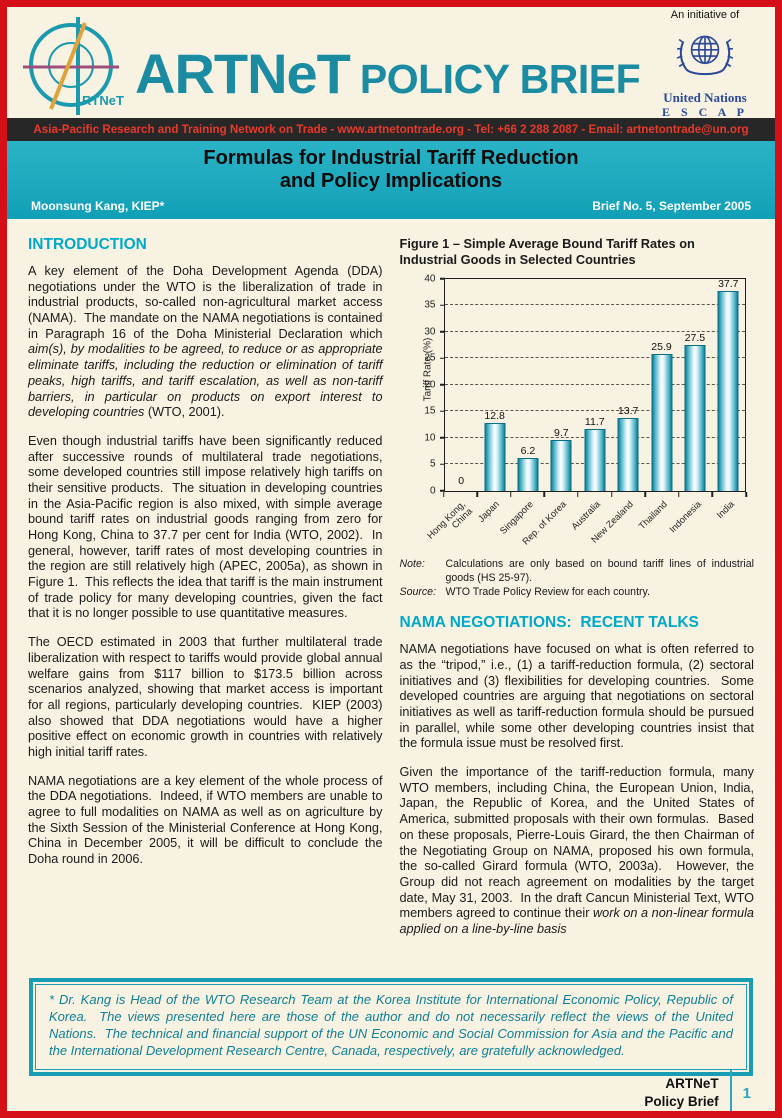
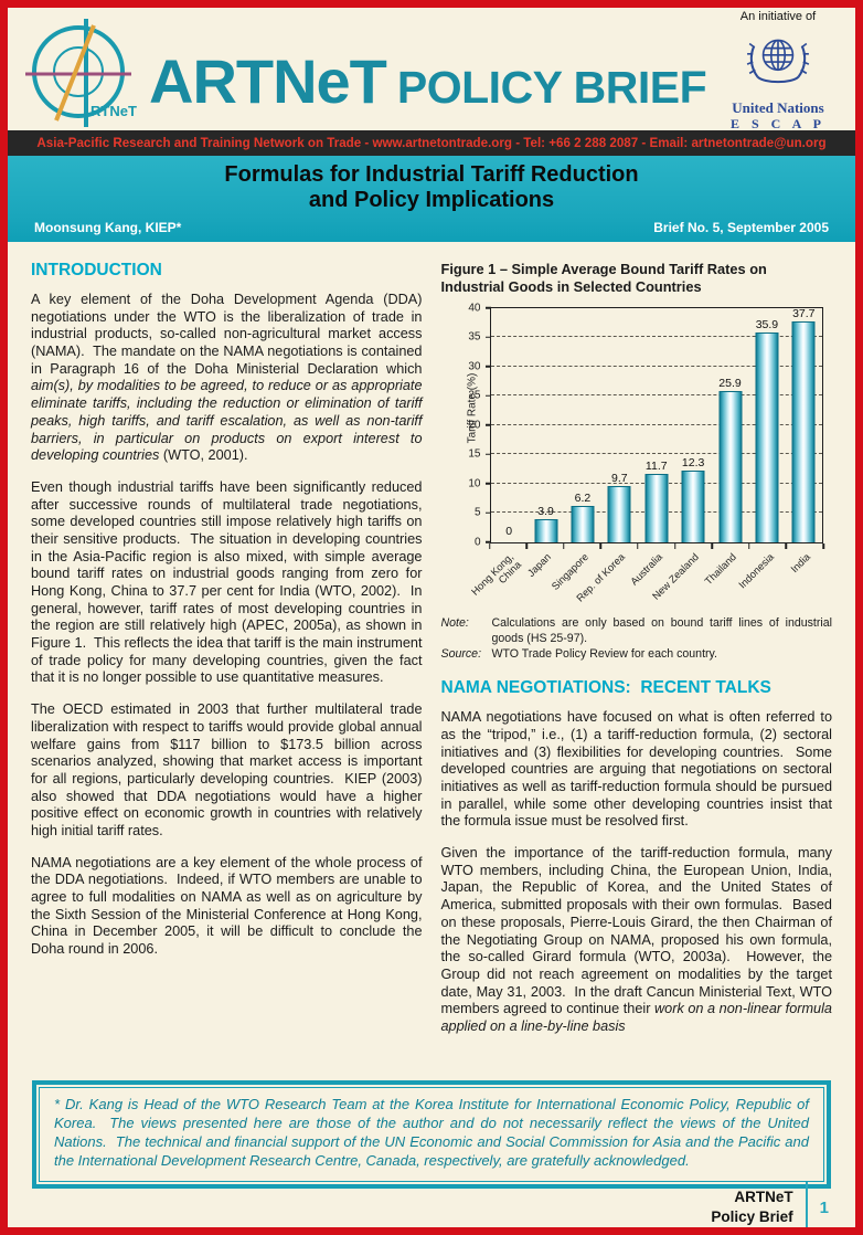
Japan: 12.8 -> 3.9
New Zealand: 13.7 -> 12.3
Indonesia: 27.5 -> 35.9
